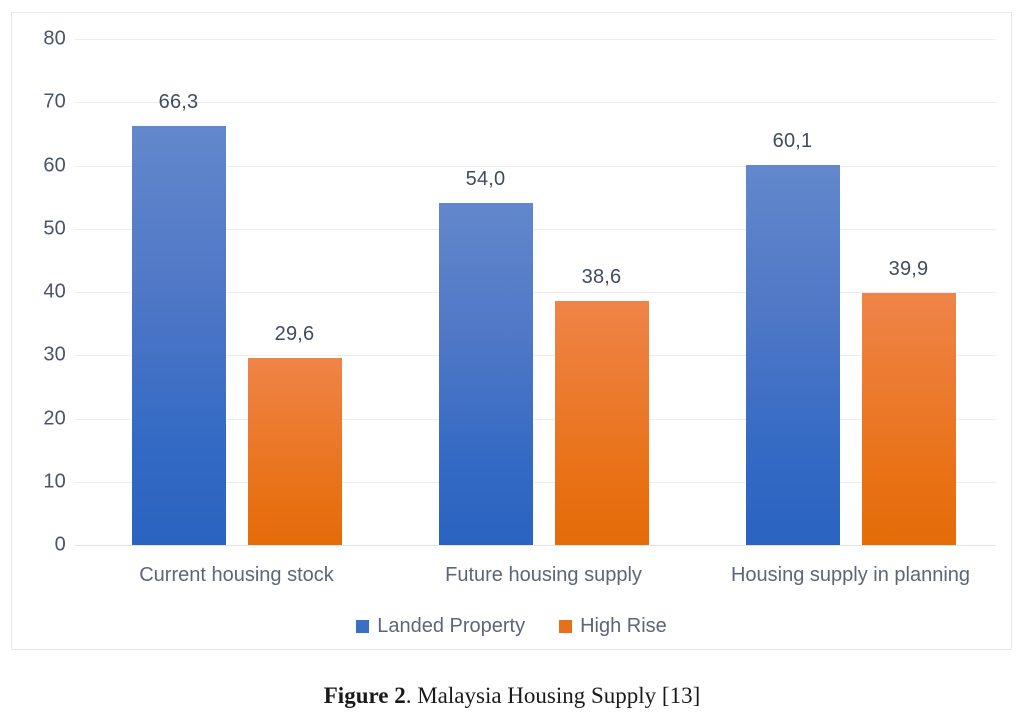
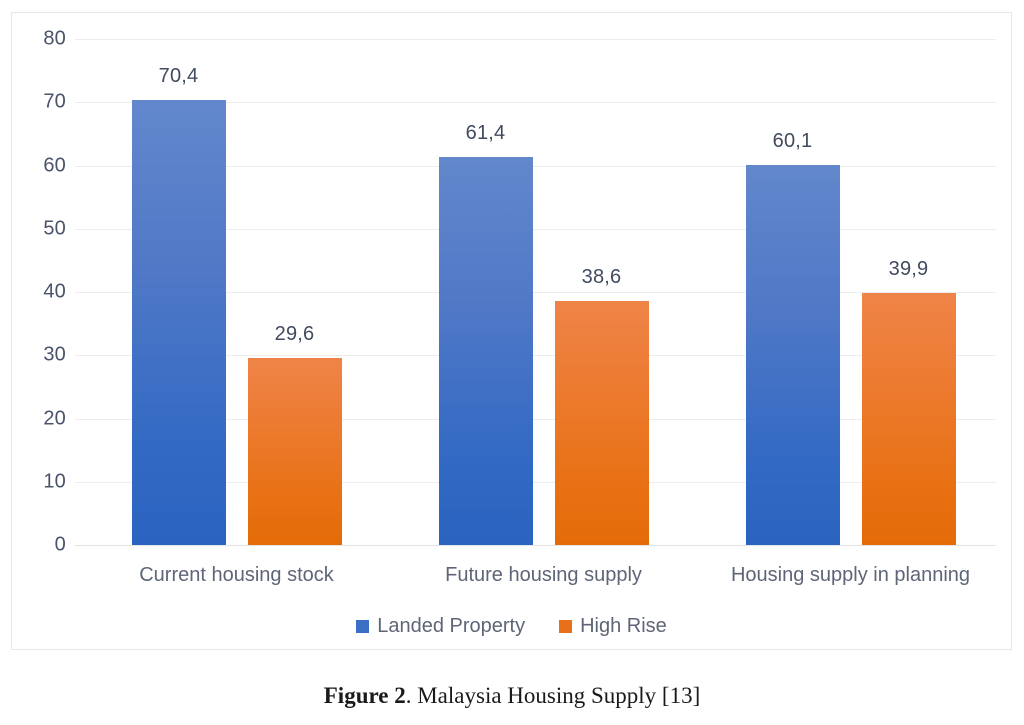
Landed Property/Current housing stock: 66,3 -> 70,4
Landed Property/Future housing supply: 54,0 -> 61,4
